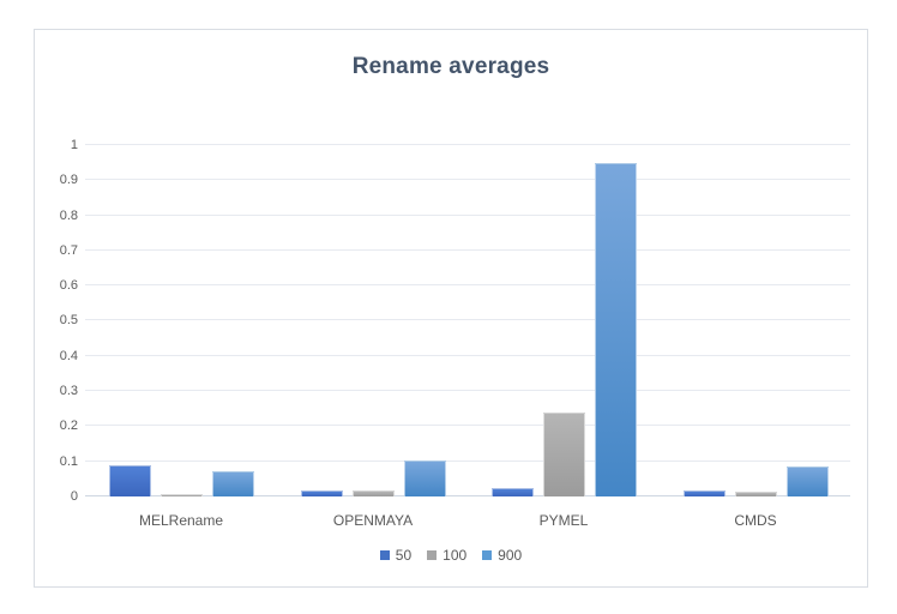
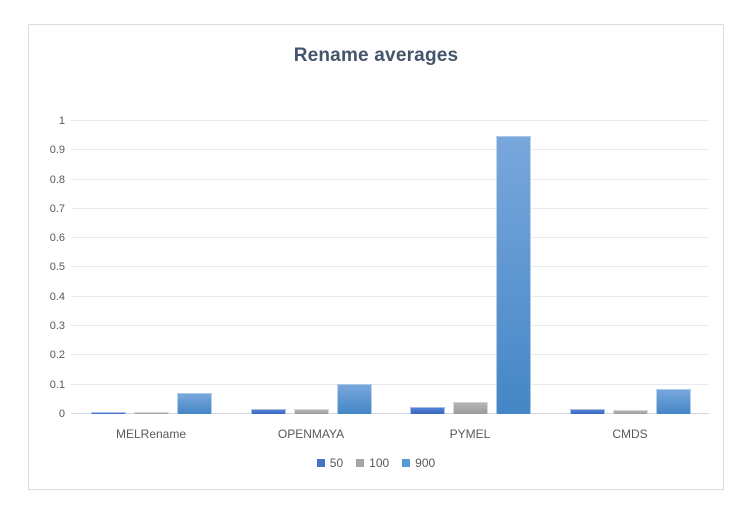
50/MELRename: 0.09 -> 0.01
100/PYMEL: 0.24 -> 0.04
